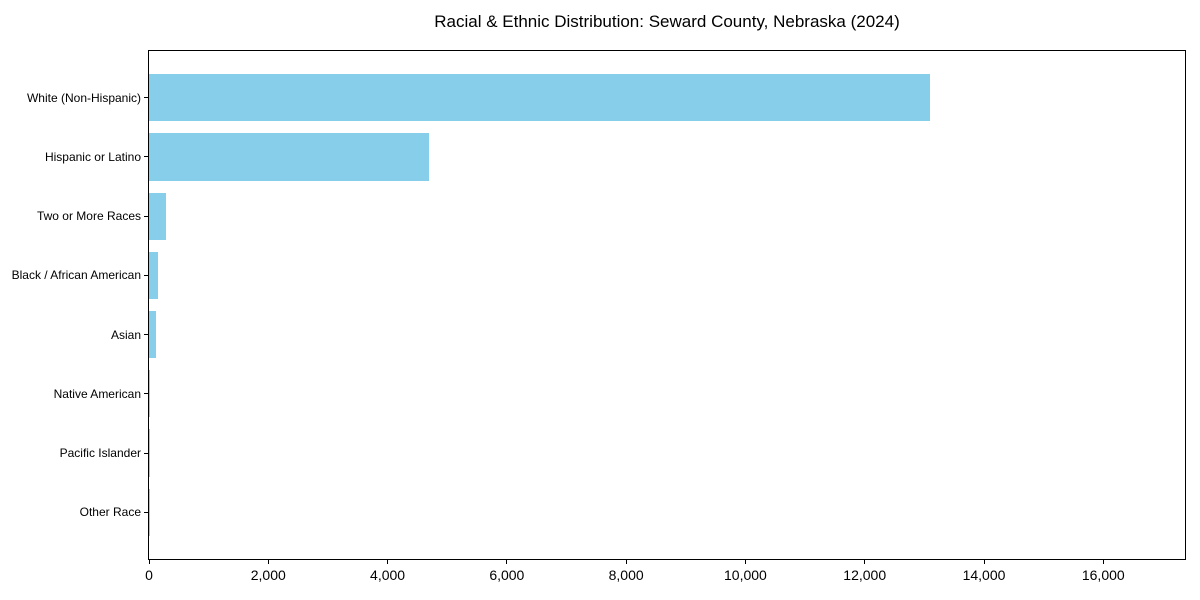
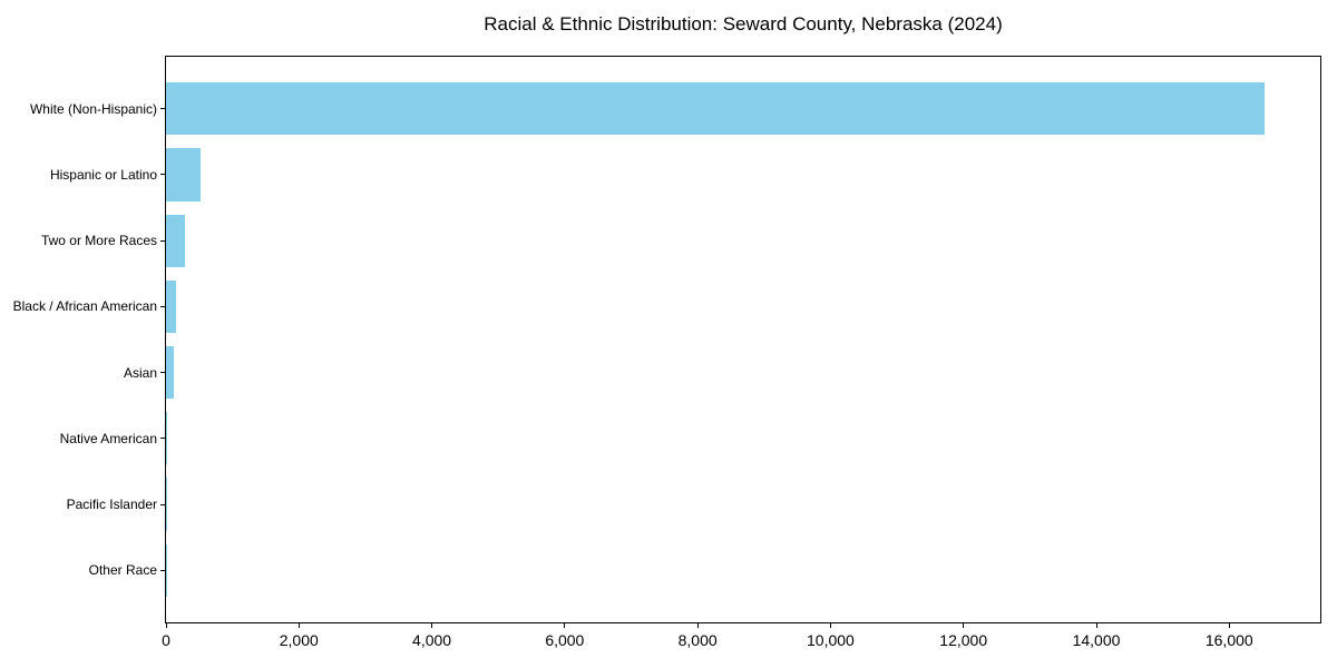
White (Non-Hispanic): 13100 -> 16500
Hispanic or Latino: 4700 -> 500
